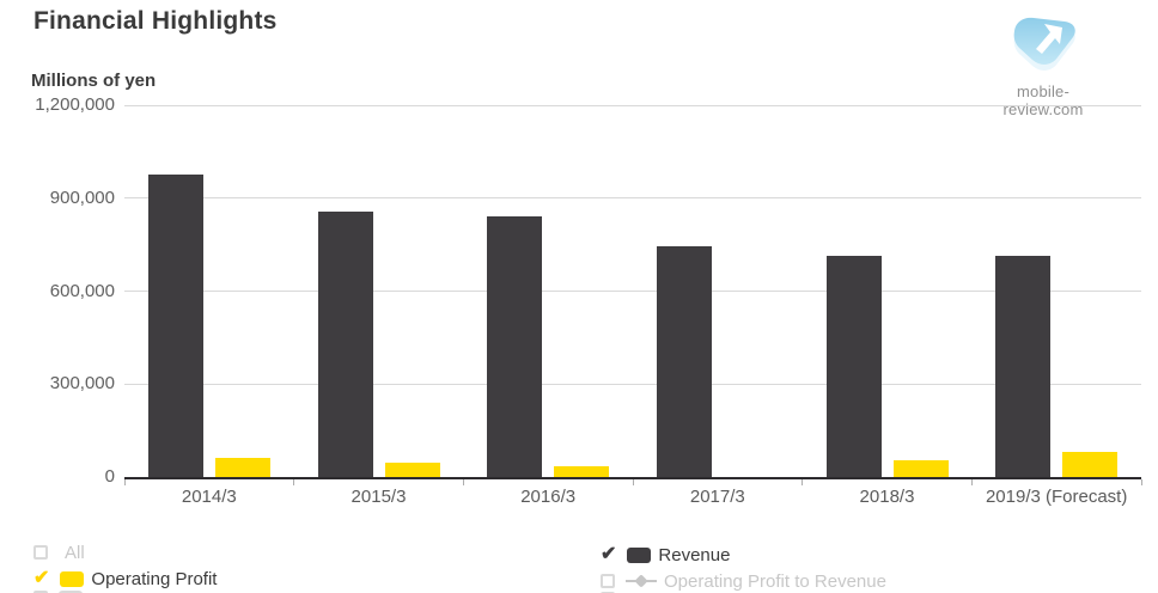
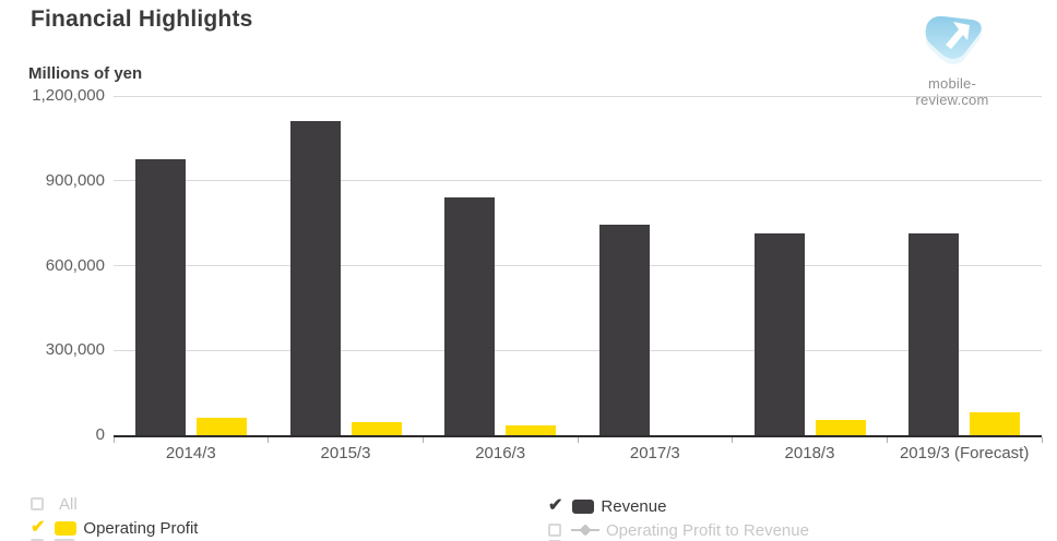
Revenue/2015/3: 860000 -> 1110000
